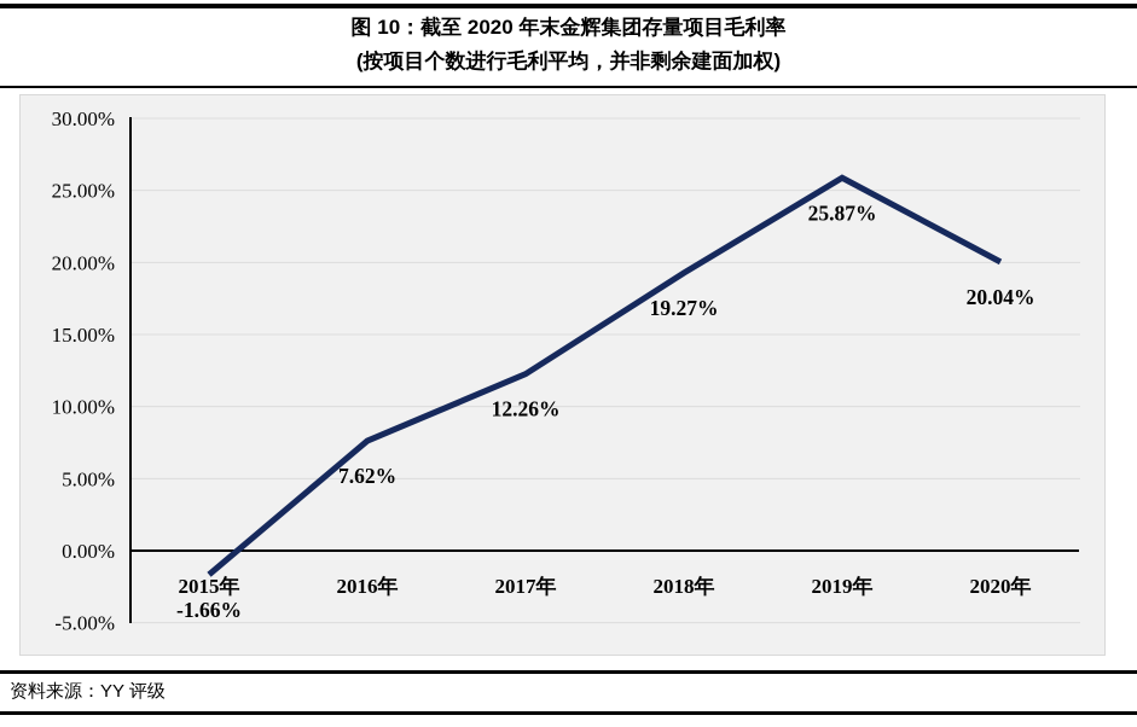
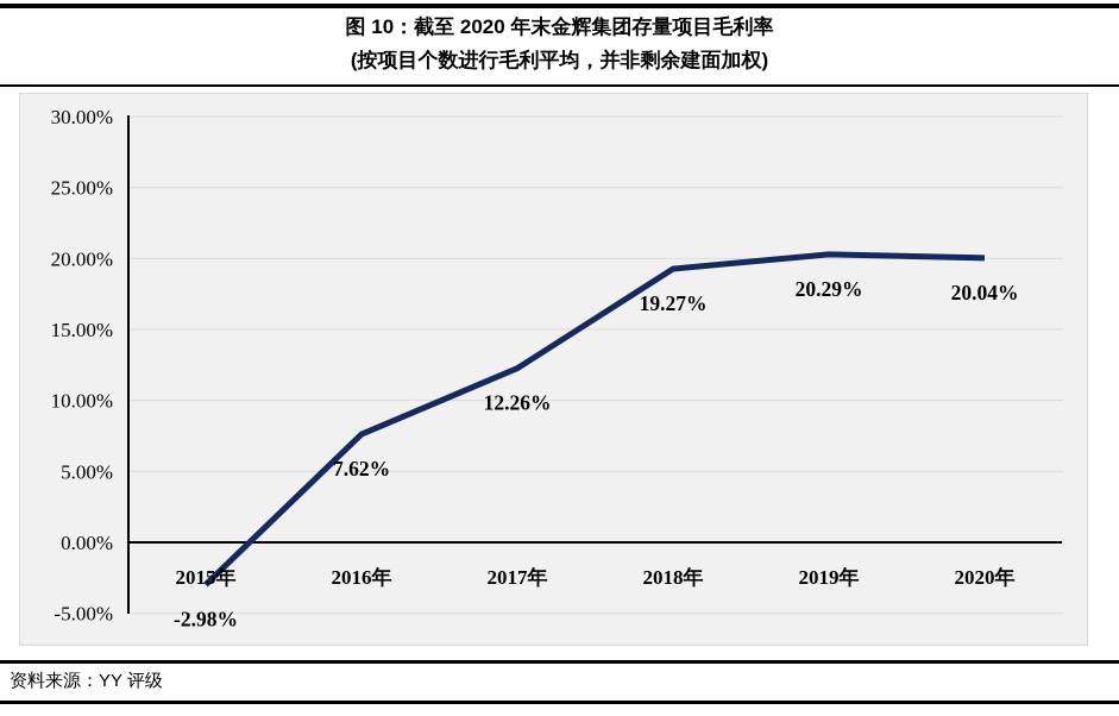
2015年: -1.66% -> -2.98%
2019年: 25.87% -> 20.29%
